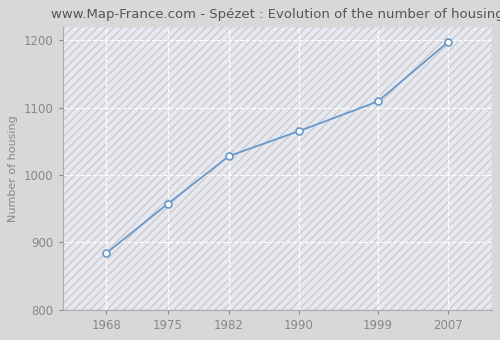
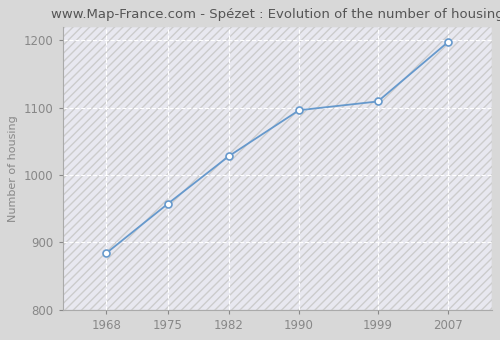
1990: 1065 -> 1096
